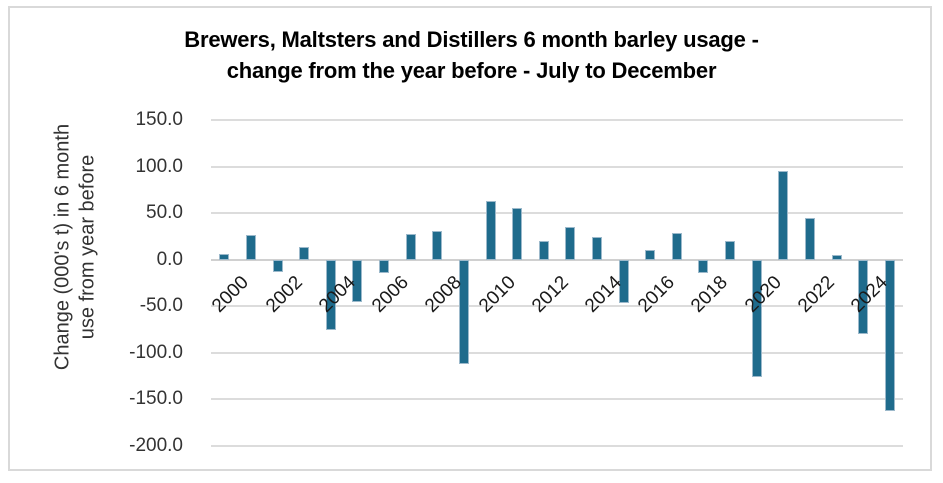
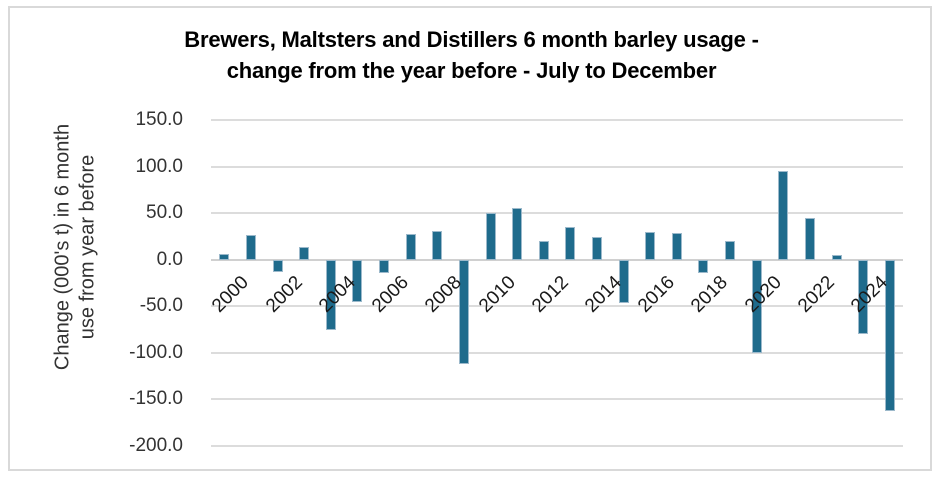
2010: 60 -> 50
2016: 10 -> 30
2020: -130 -> -100
